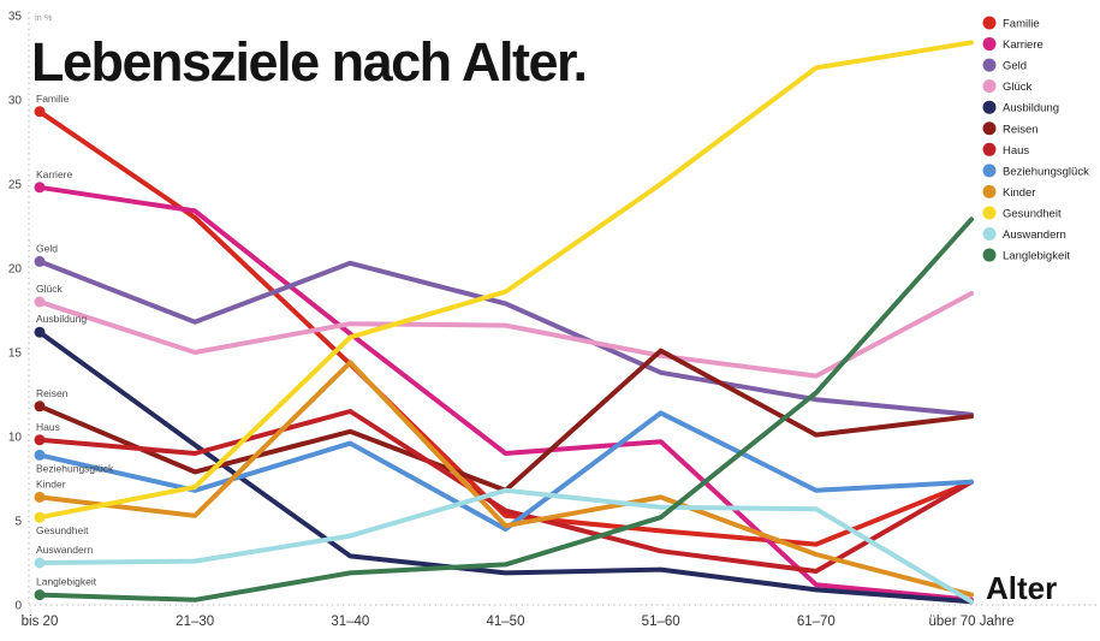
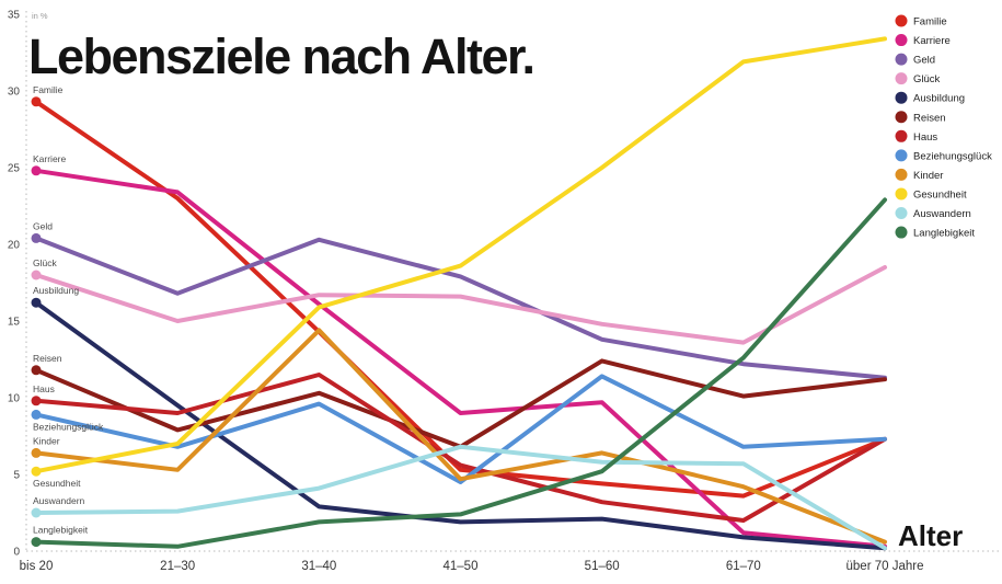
Reisen/51–60: 15.1 -> 12.4
Kinder/61–70: 3.0 -> 4.2
